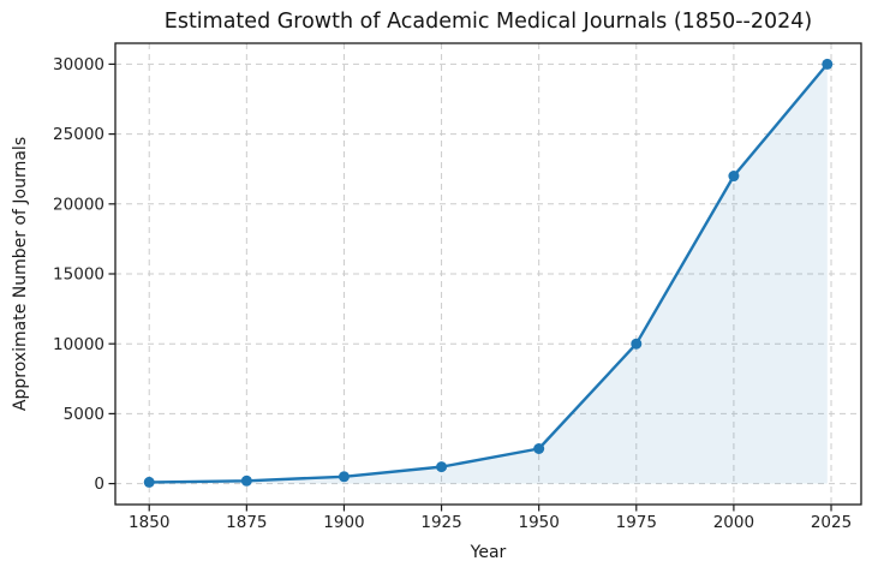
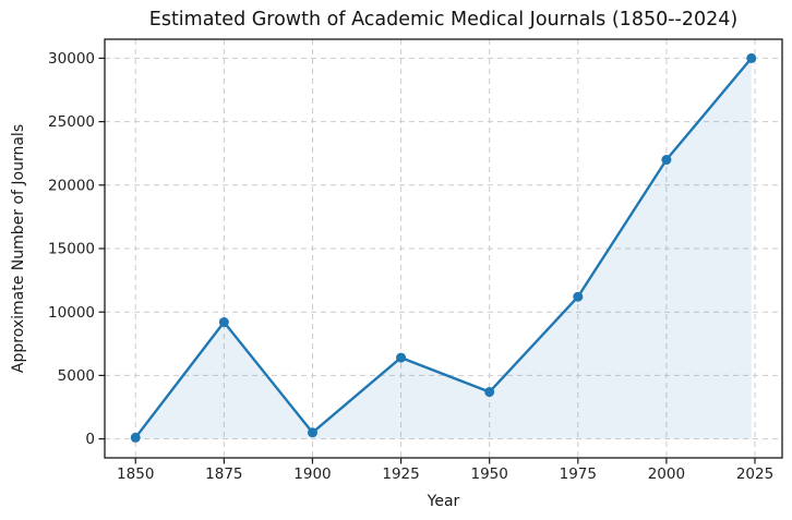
1875: 200 -> 9200
1925: 1200 -> 6400
1950: 2500 -> 3700
1975: 10000 -> 11200
